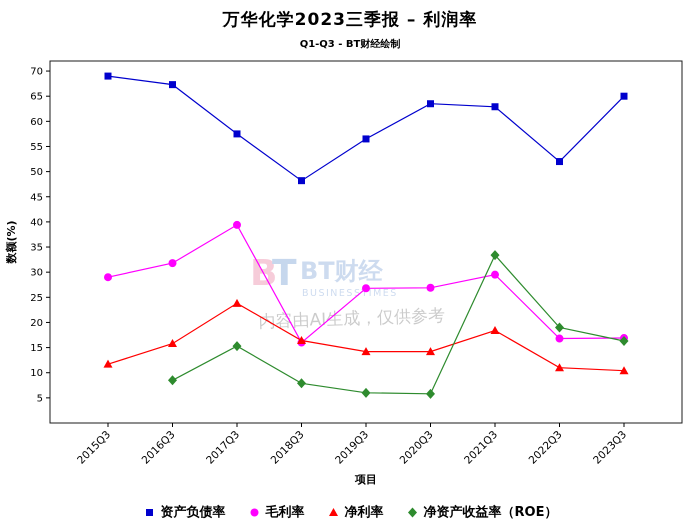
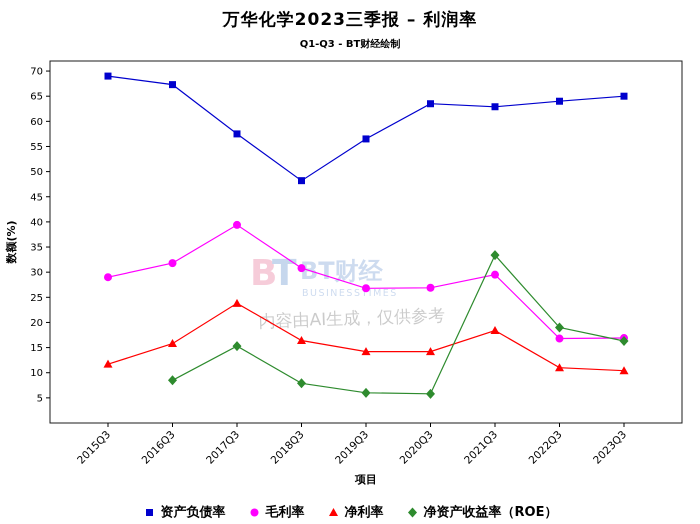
毛利率/2018Q3: 16 -> 31
资产负债率/2022Q3: 52 -> 64
